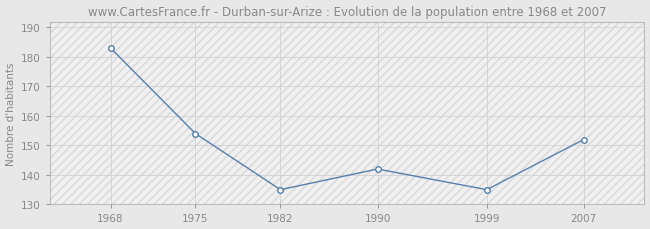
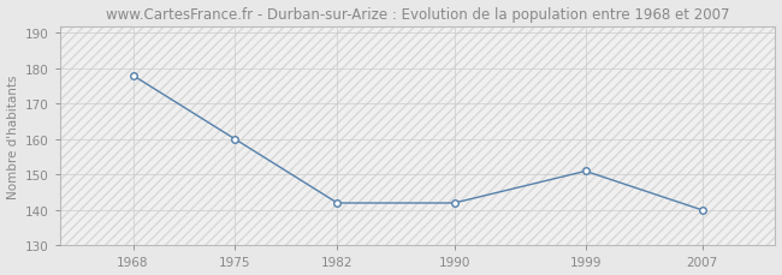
1968: 183 -> 178
1975: 154 -> 160
1982: 135 -> 142
1999: 135 -> 151
2007: 152 -> 140
